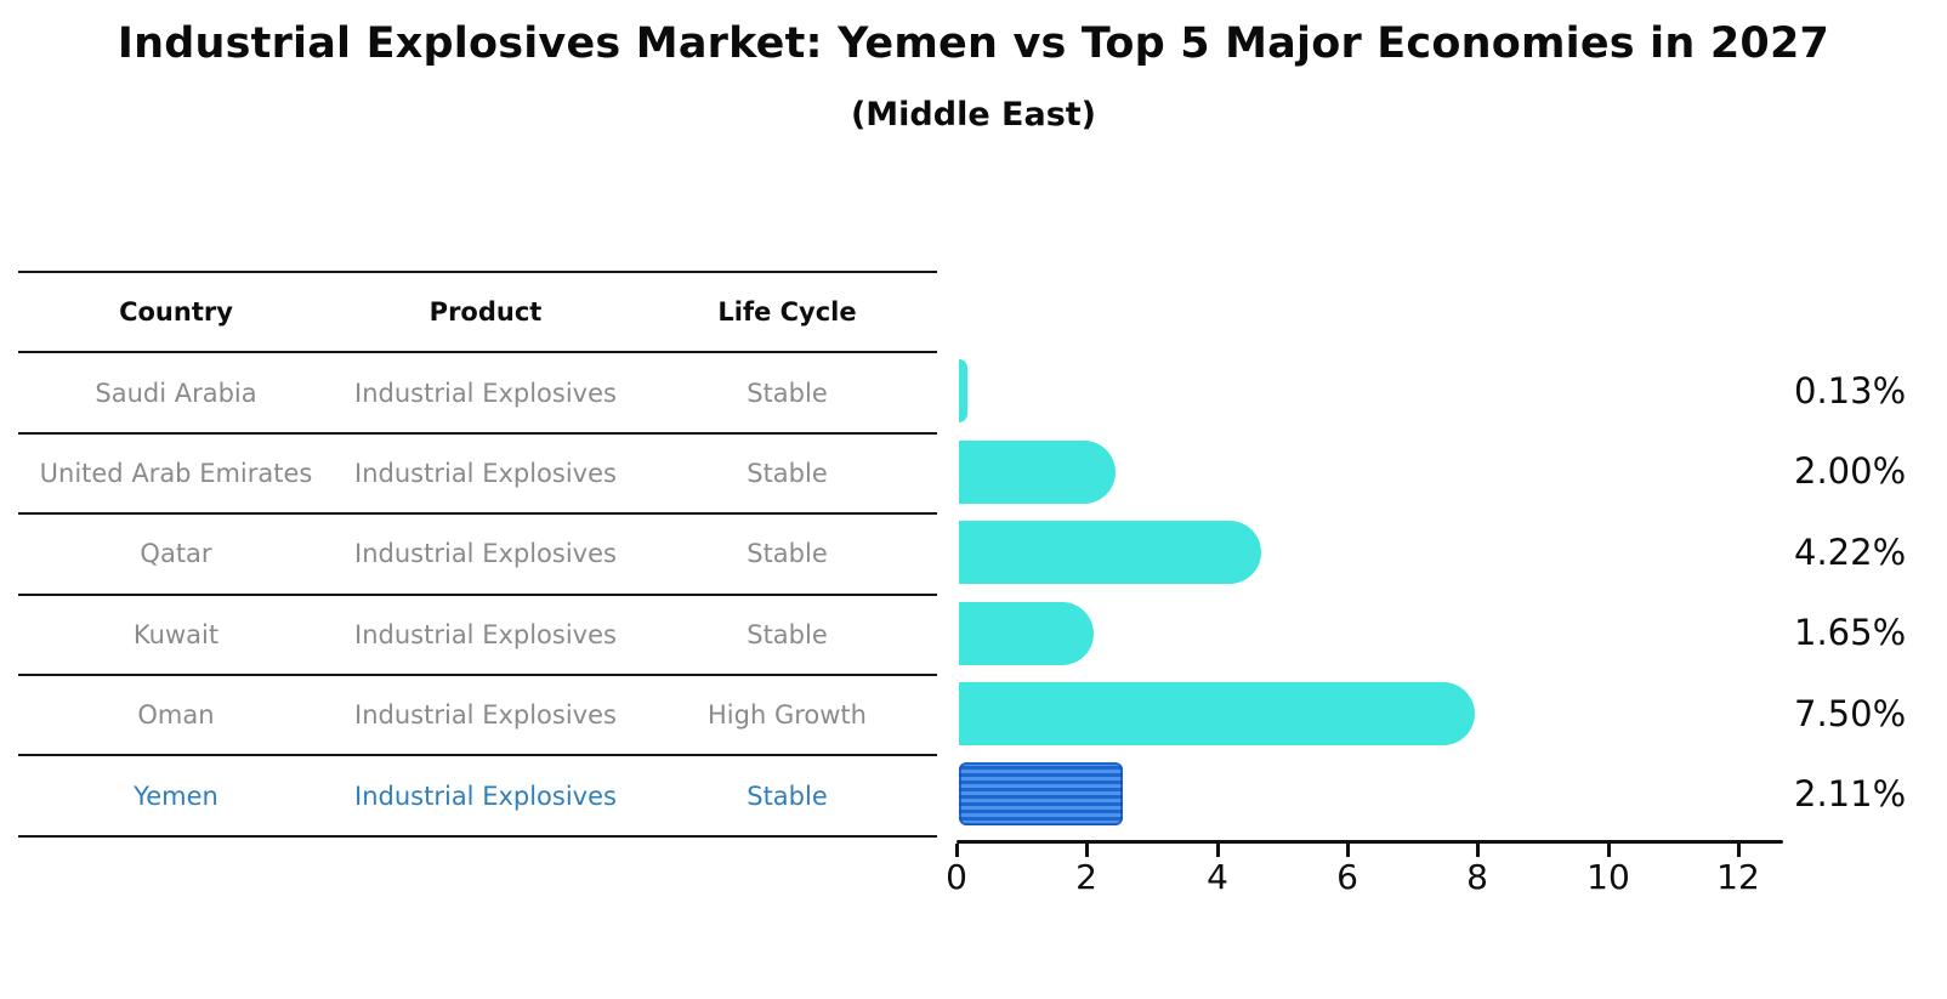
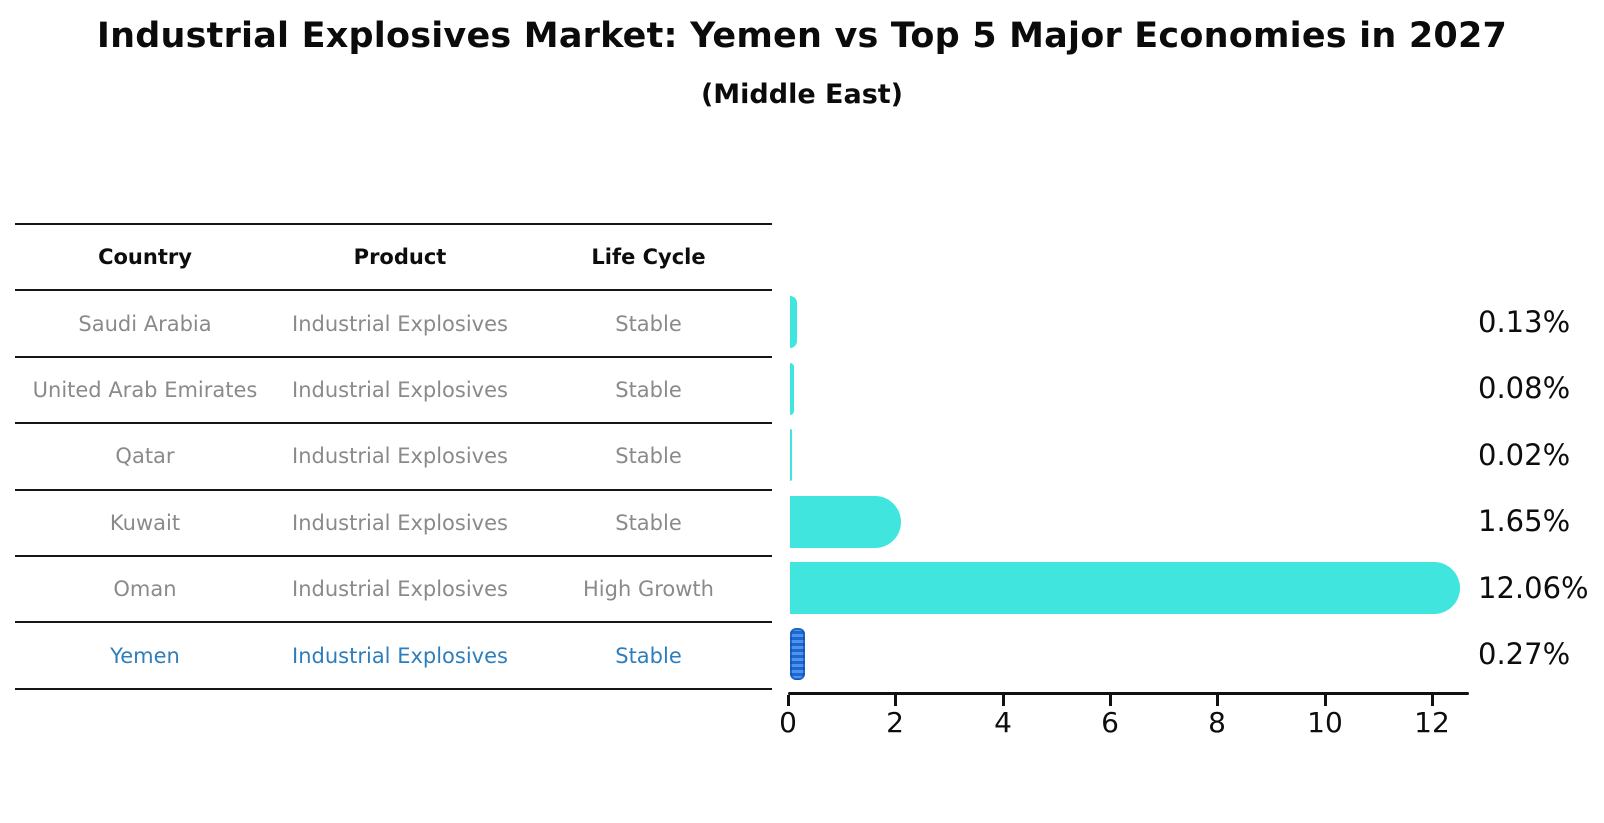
United Arab Emirates: 2.00% -> 0.08%
Qatar: 4.22% -> 0.02%
Oman: 7.50% -> 12.06%
Yemen: 2.11% -> 0.27%
